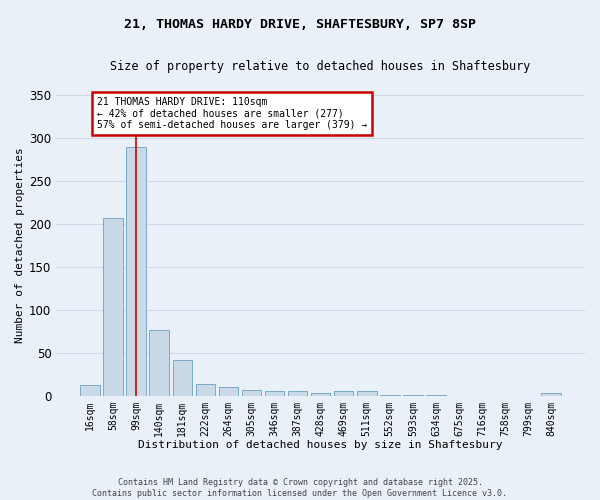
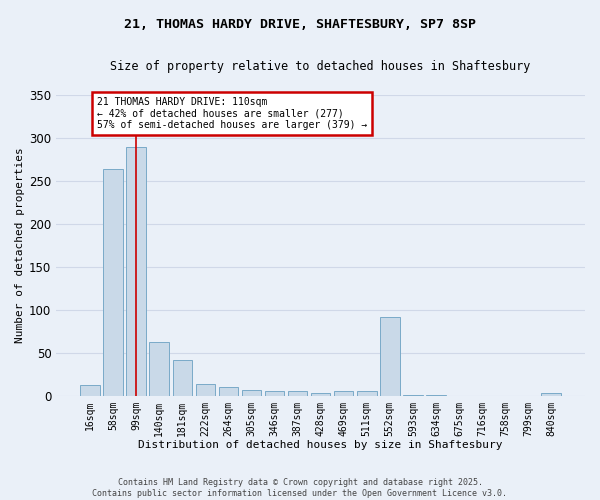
58sqm: 207 -> 264
140sqm: 76 -> 62
552sqm: 1 -> 92
